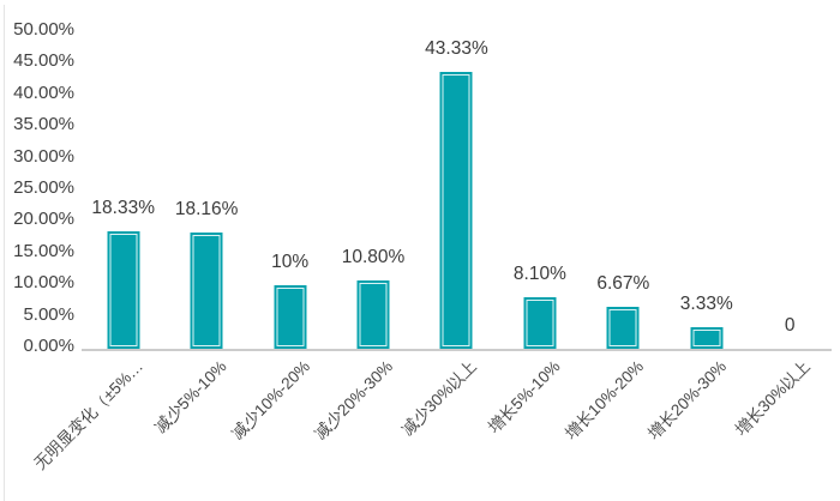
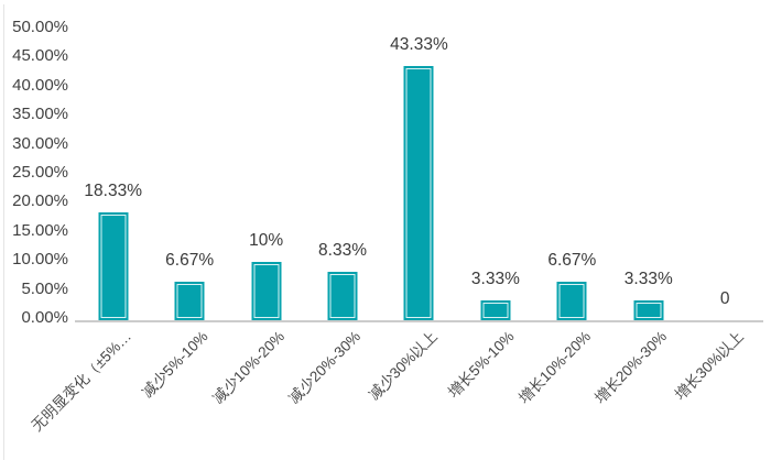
减少5%-10%: 18.16% -> 6.67%
减少20%-30%: 10.80% -> 8.33%
增长5%-10%: 8.10% -> 3.33%
